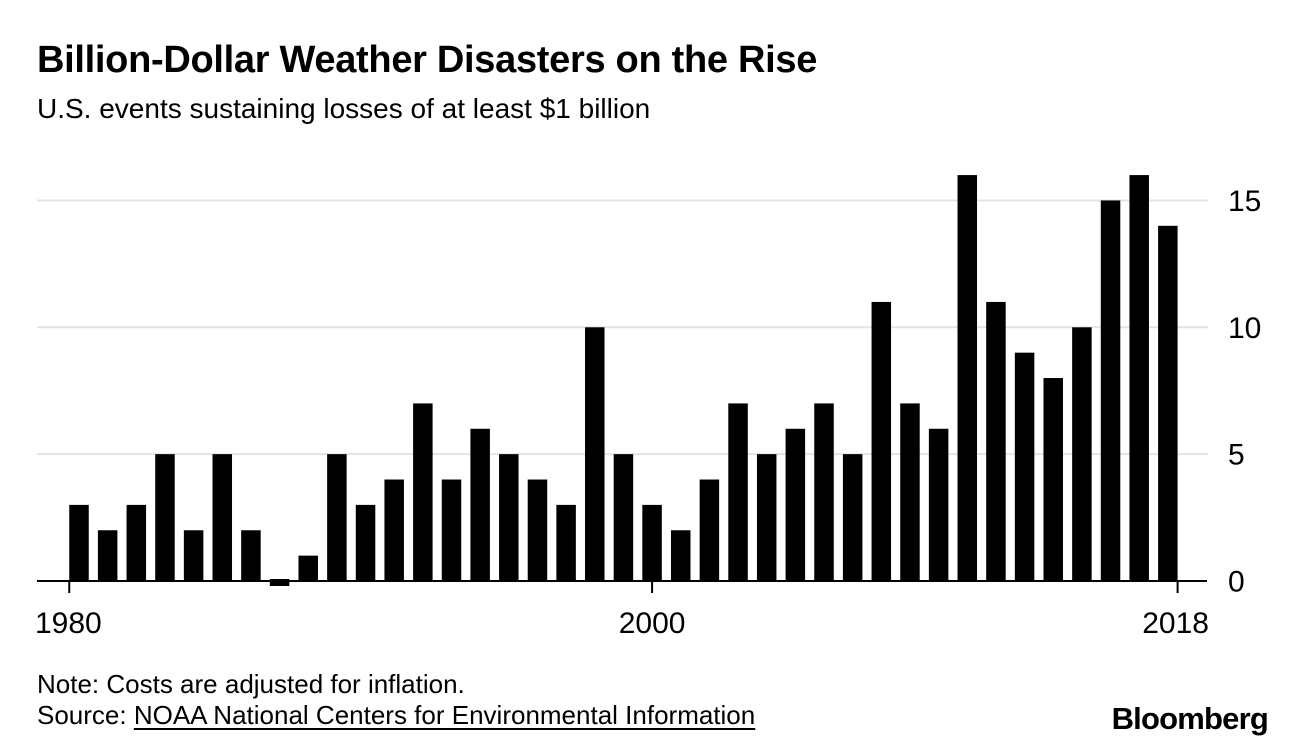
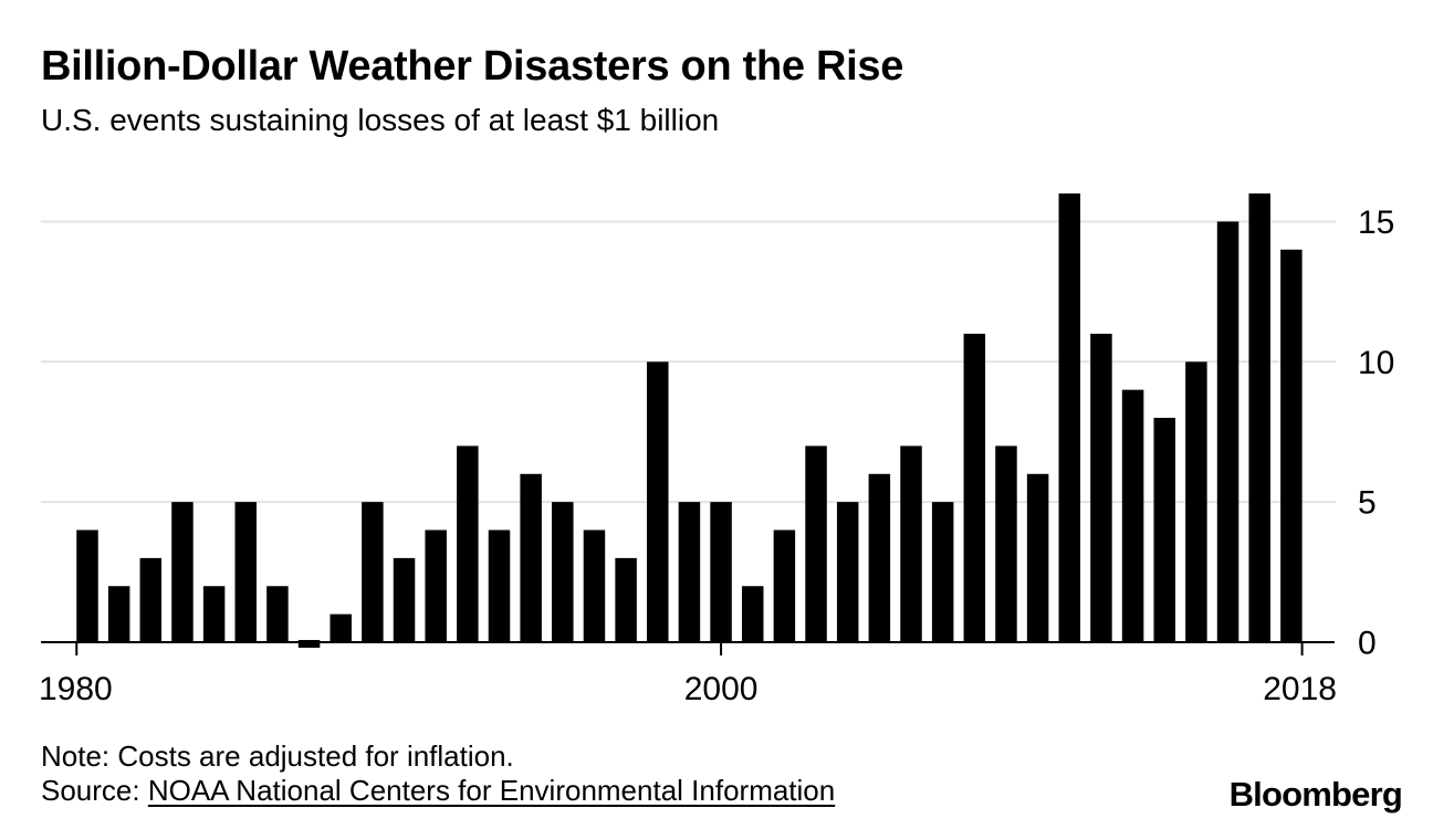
1980: 3 -> 4
2000: 3 -> 5
